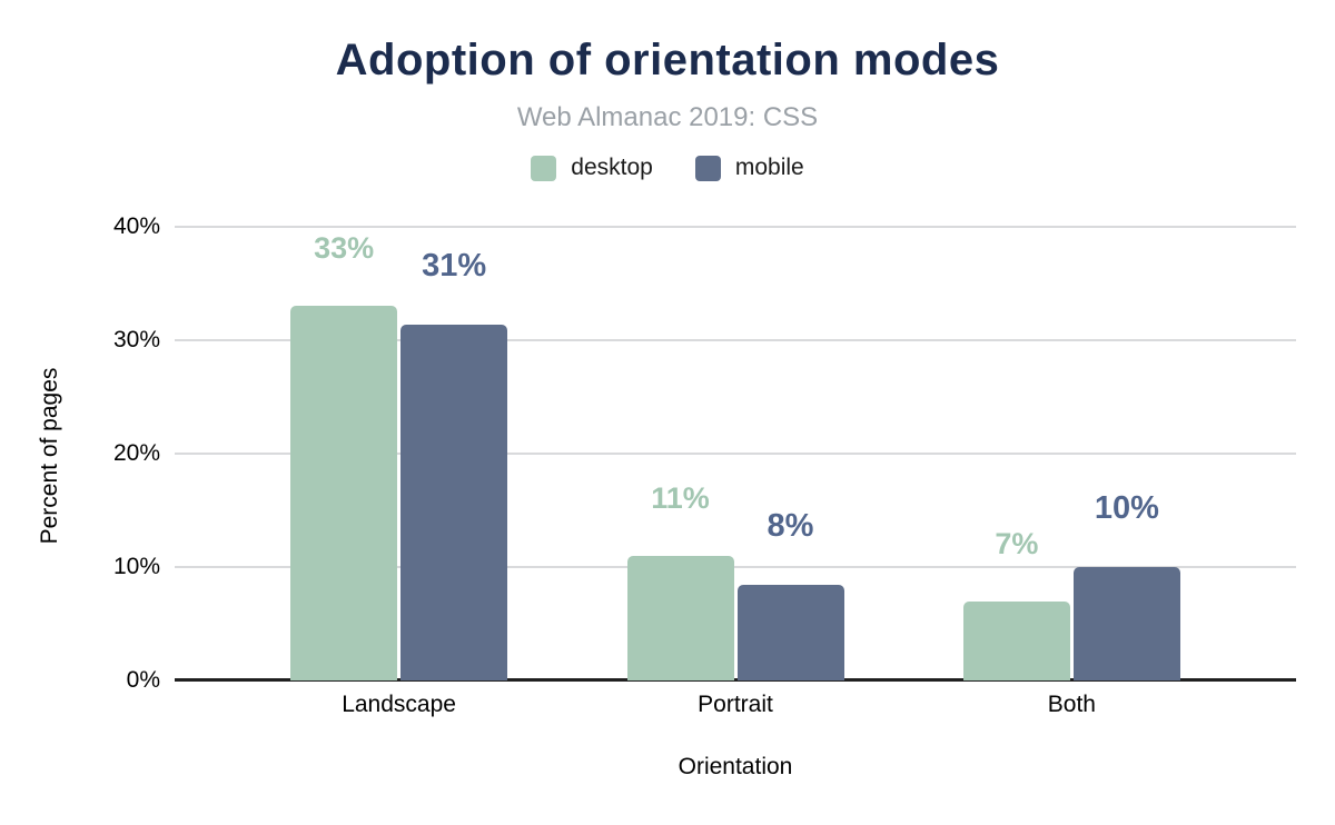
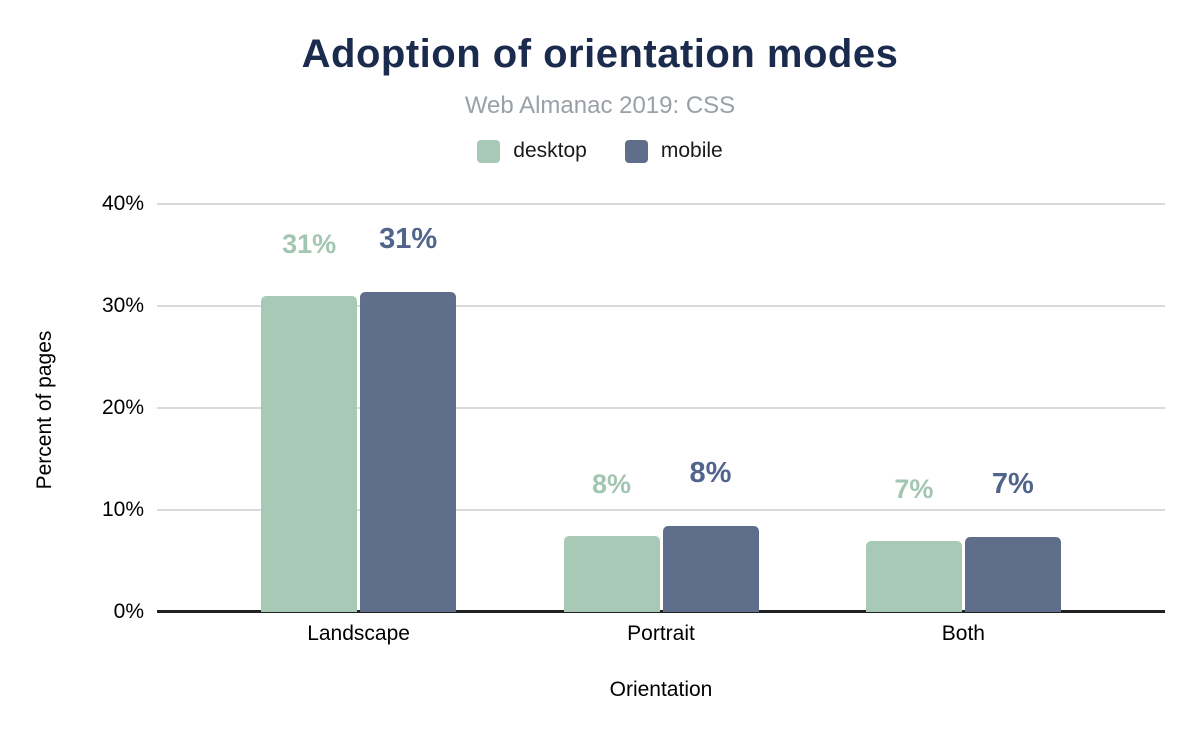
desktop/Landscape: 33% -> 31%
desktop/Portrait: 11% -> 8%
mobile/Both: 10% -> 7%
